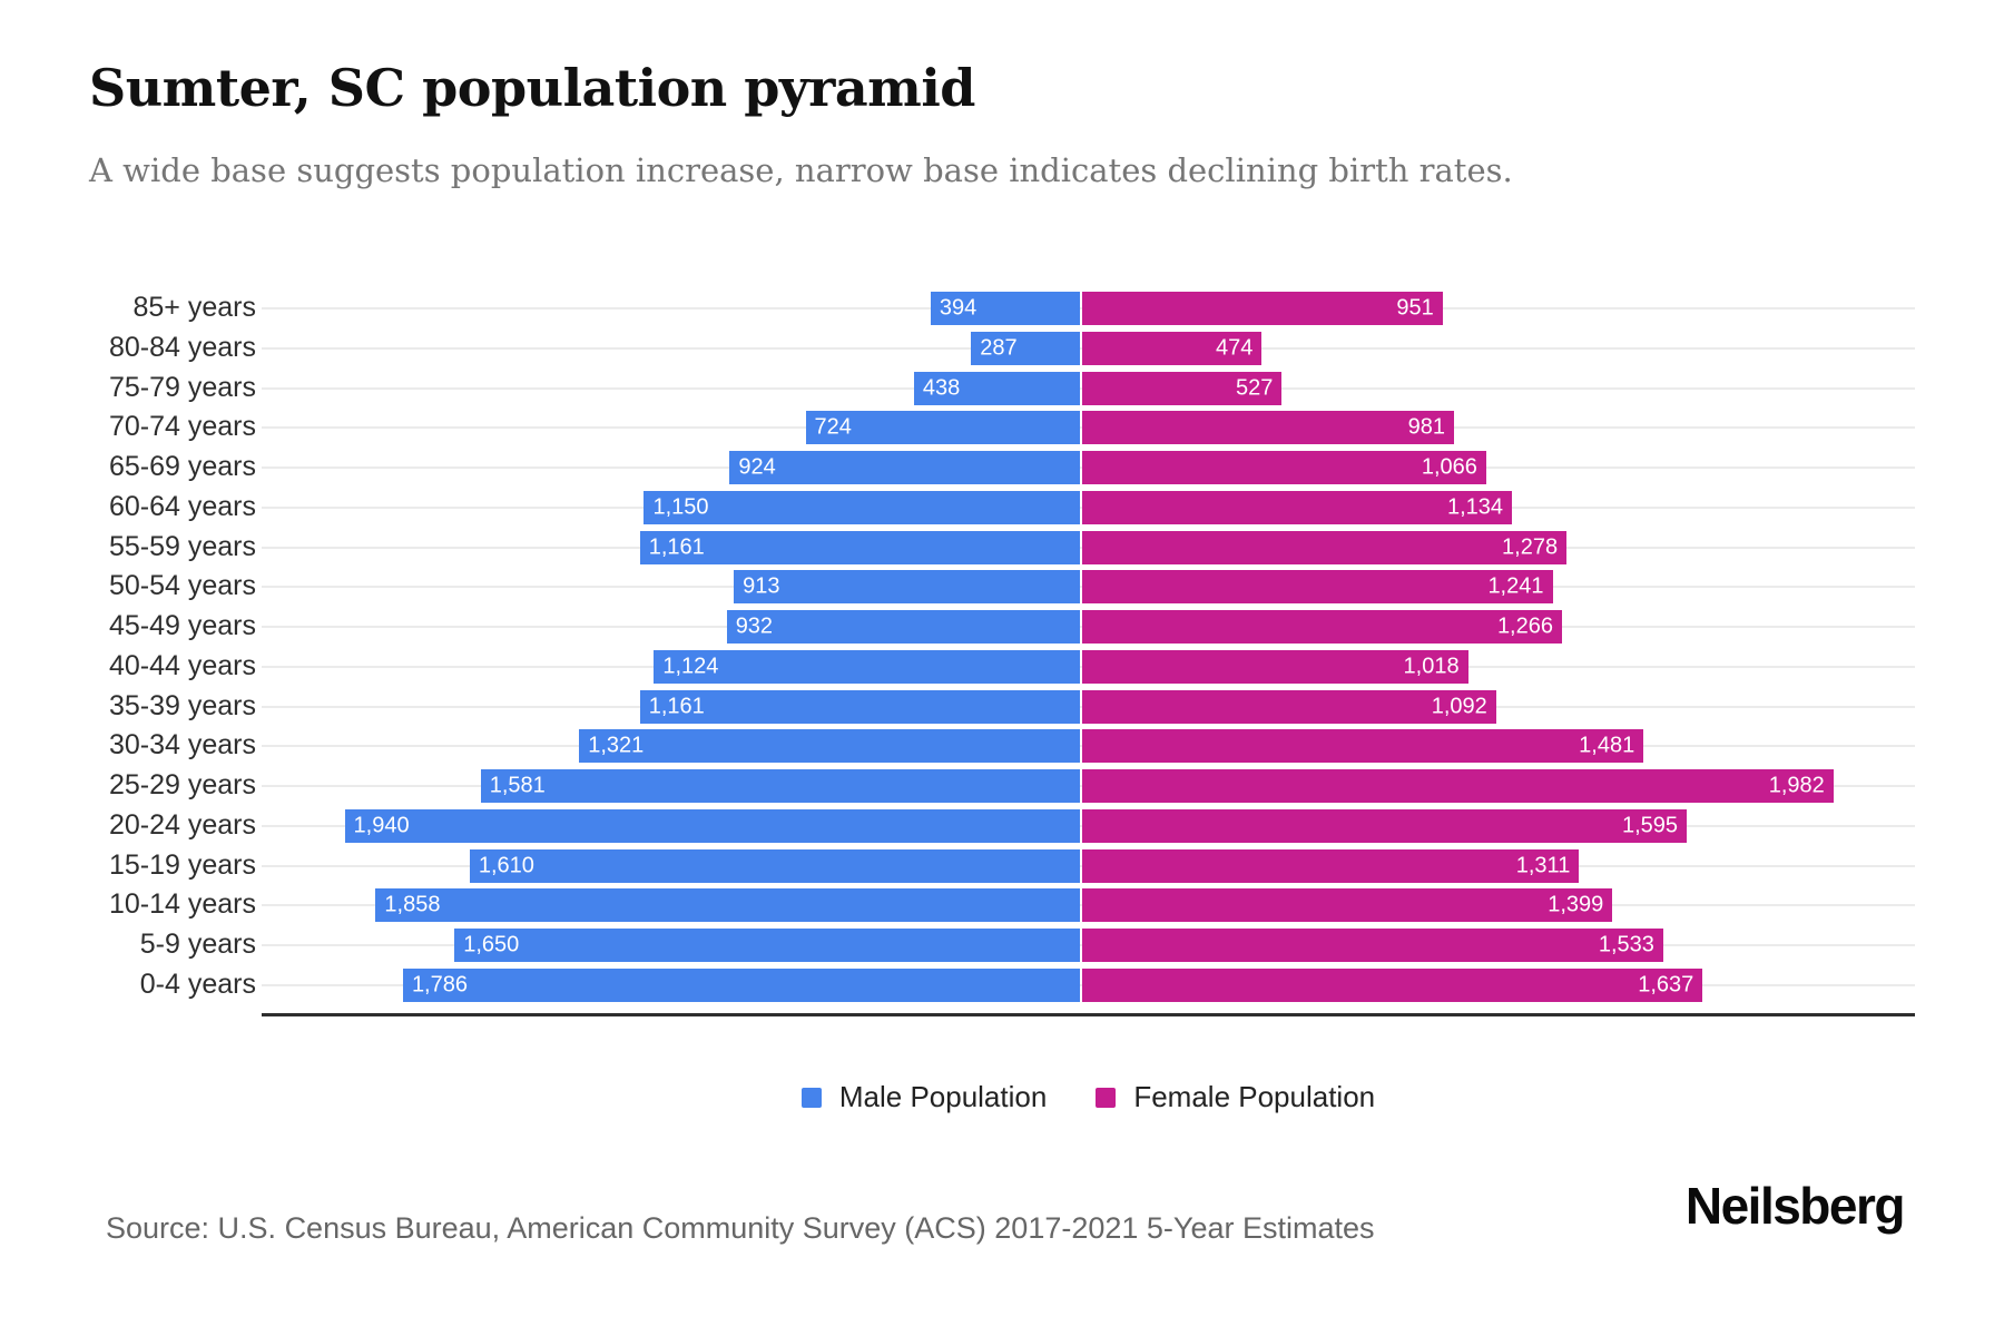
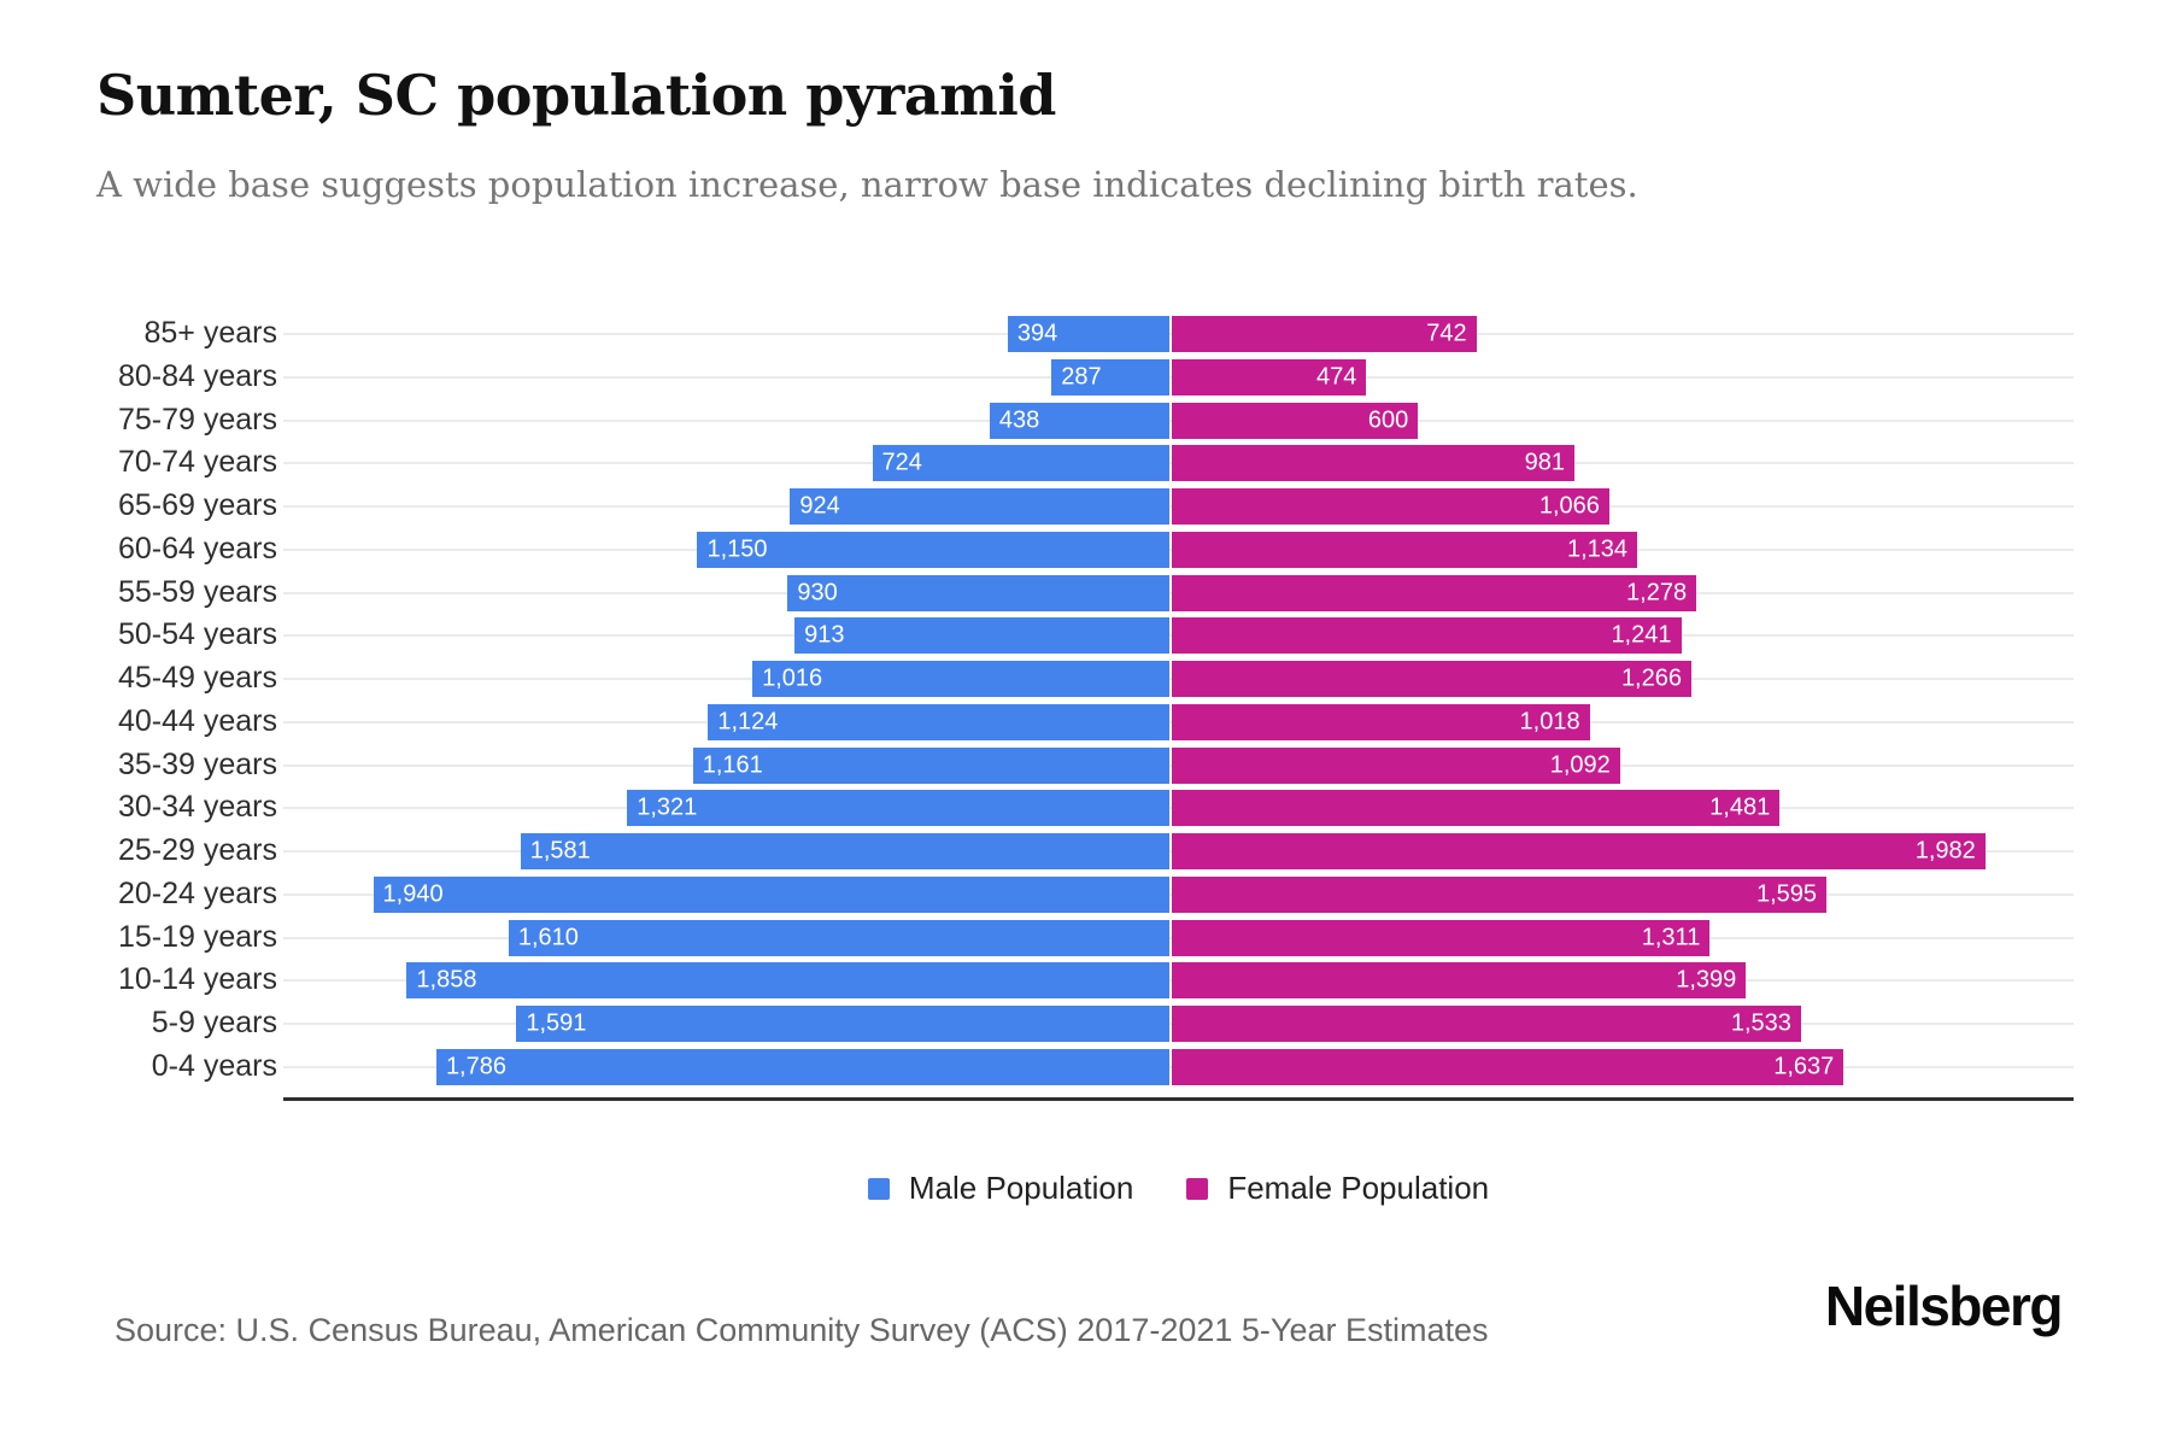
Female Population/85+ years: 951 -> 742
Female Population/75-79 years: 527 -> 600
Male Population/55-59 years: 1,161 -> 930
Male Population/45-49 years: 932 -> 1,016
Male Population/5-9 years: 1,650 -> 1,591
